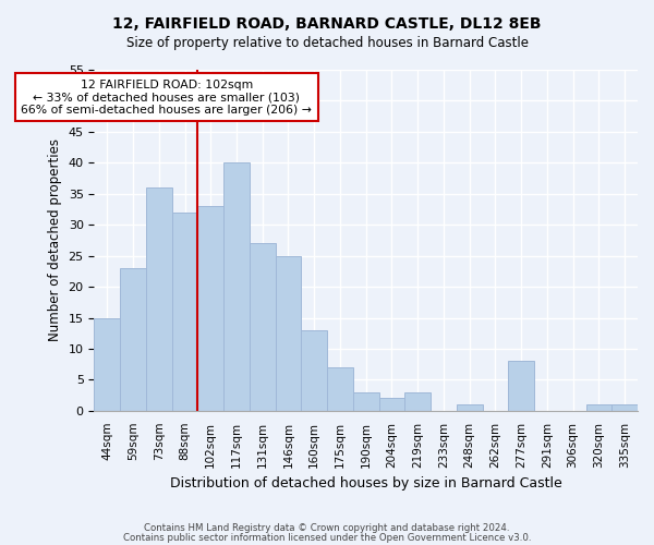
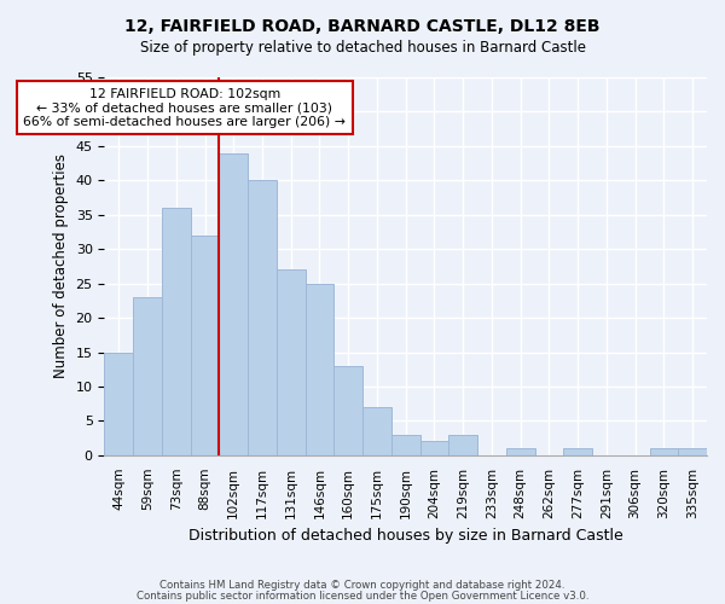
102sqm: 33 -> 44
277sqm: 8 -> 1
